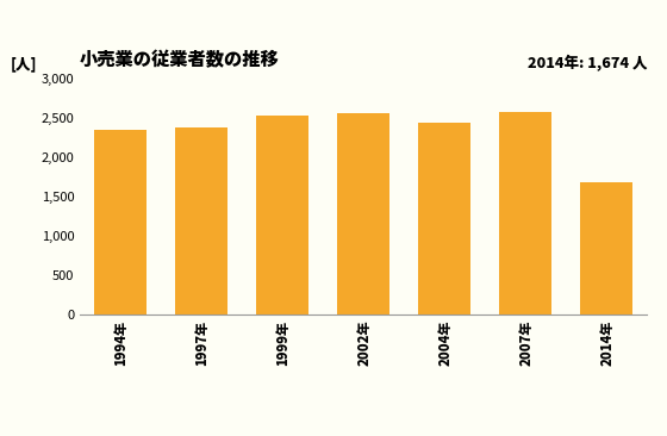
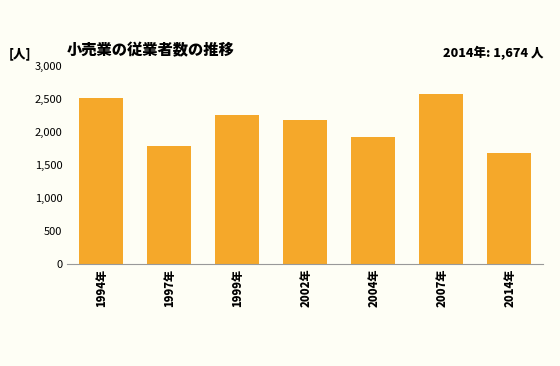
1994年: 2,350 -> 2,520
1997年: 2,370 -> 1,780
1999年: 2,530 -> 2,260
2002年: 2,550 -> 2,180
2004年: 2,440 -> 1,920
